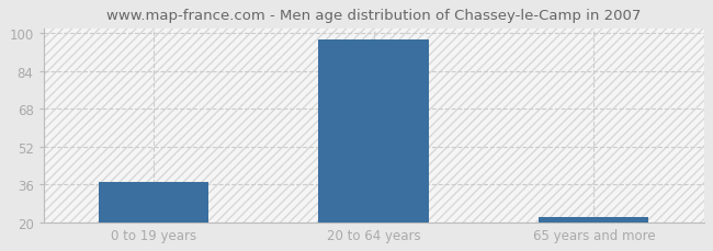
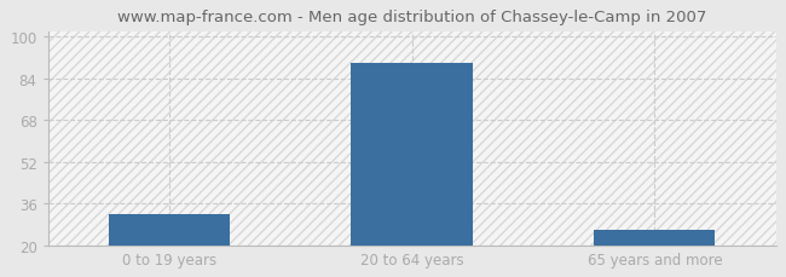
0 to 19 years: 37 -> 32
20 to 64 years: 97 -> 90
65 years and more: 22 -> 26
